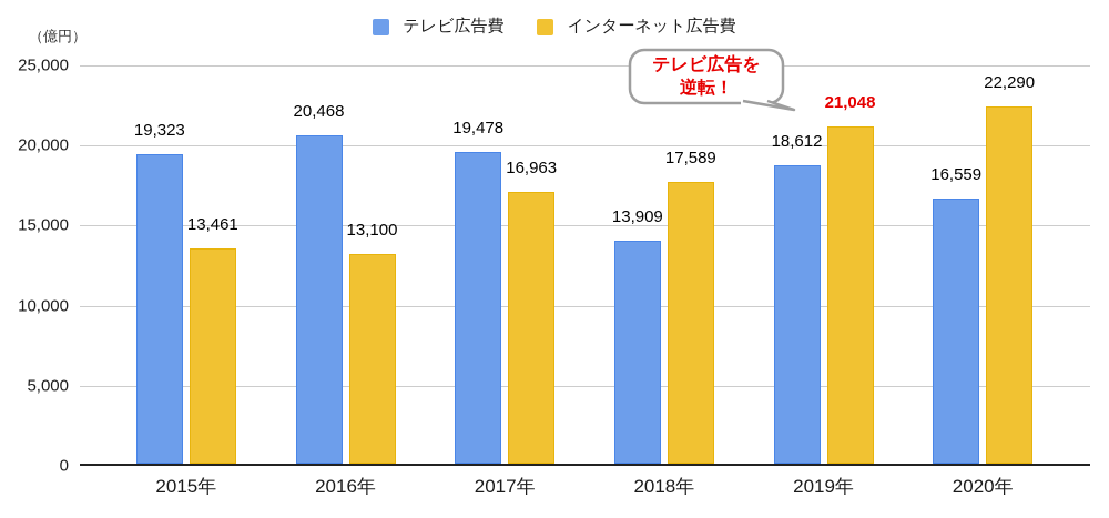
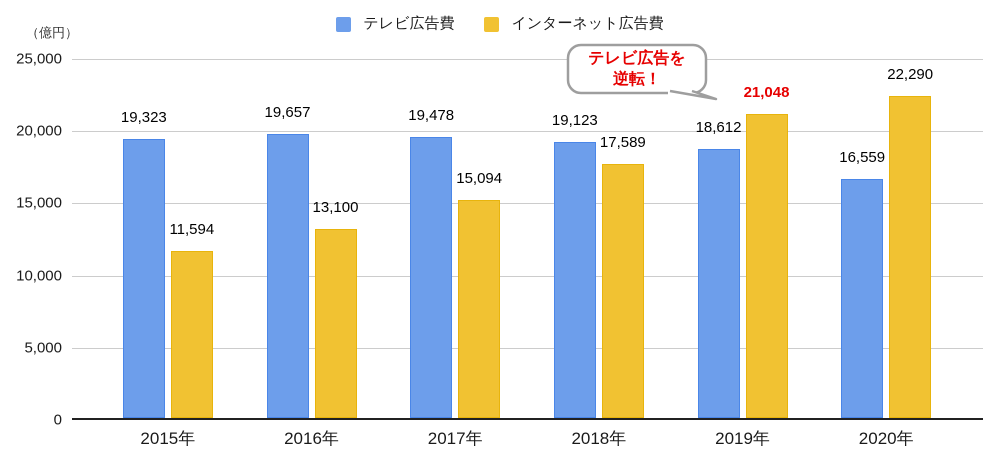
インターネット広告費/2015年: 13,461 -> 11,594
テレビ広告費/2016年: 20,468 -> 19,657
インターネット広告費/2017年: 16,963 -> 15,094
テレビ広告費/2018年: 13,909 -> 19,123
